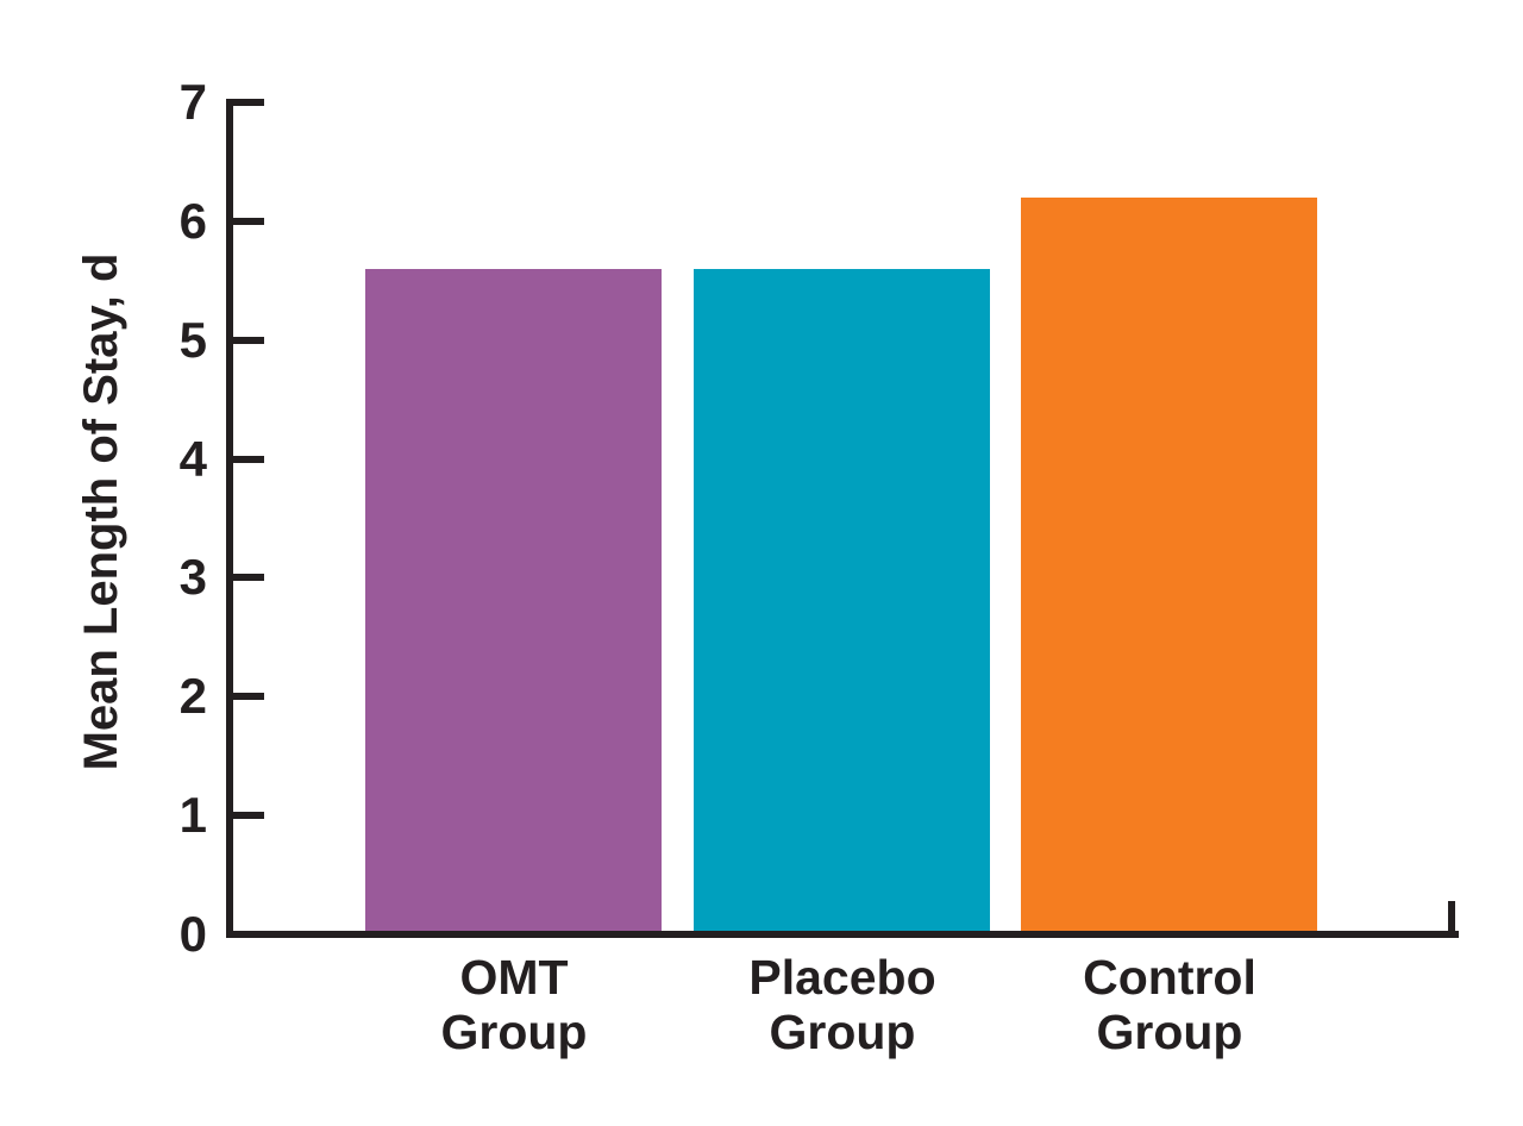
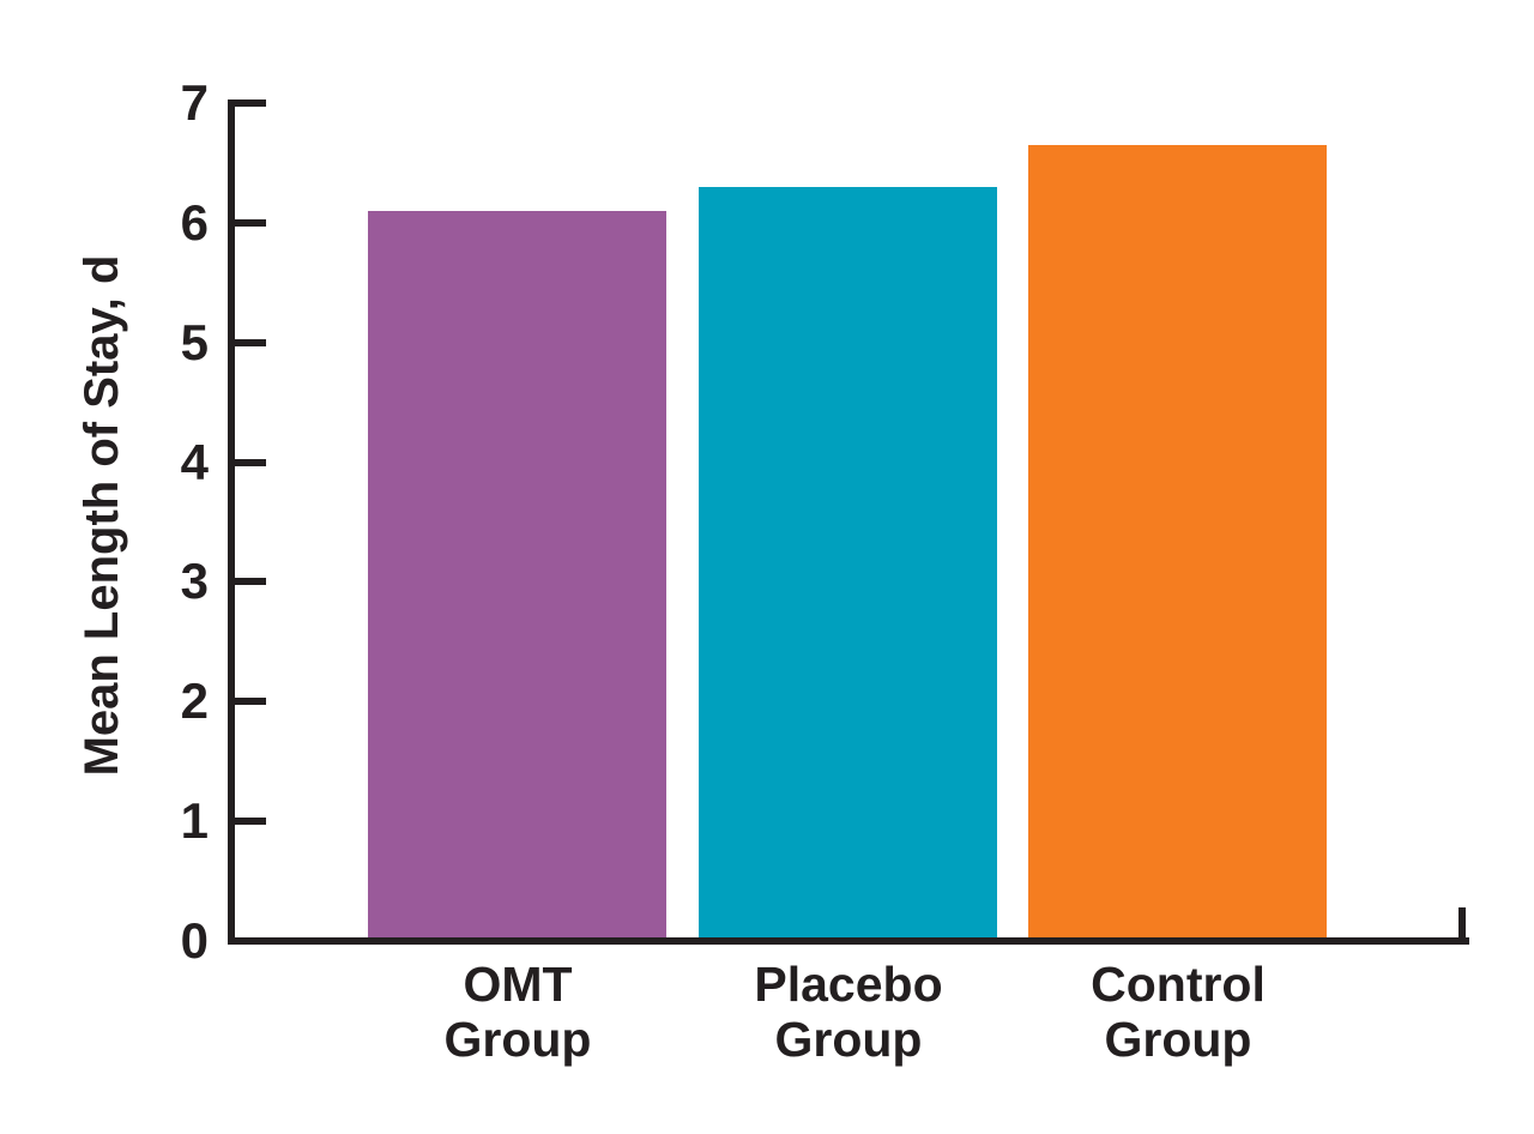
OMT Group: 5.6 -> 6.1
Placebo Group: 5.6 -> 6.3
Control Group: 6.2 -> 6.7
